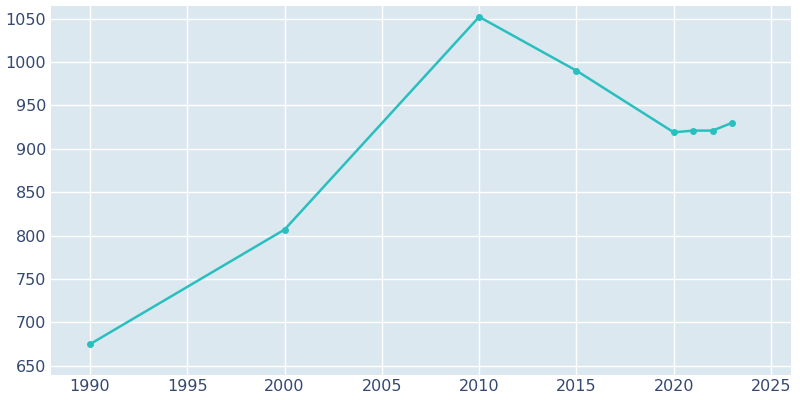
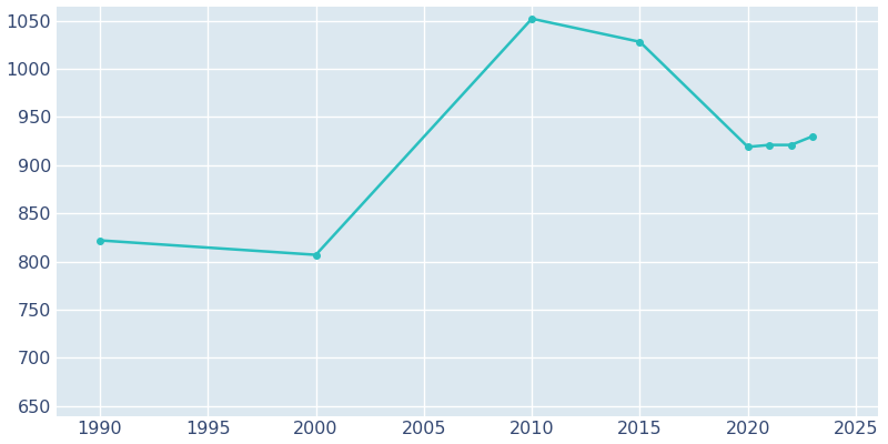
1990: 675 -> 822
2015: 990 -> 1028
